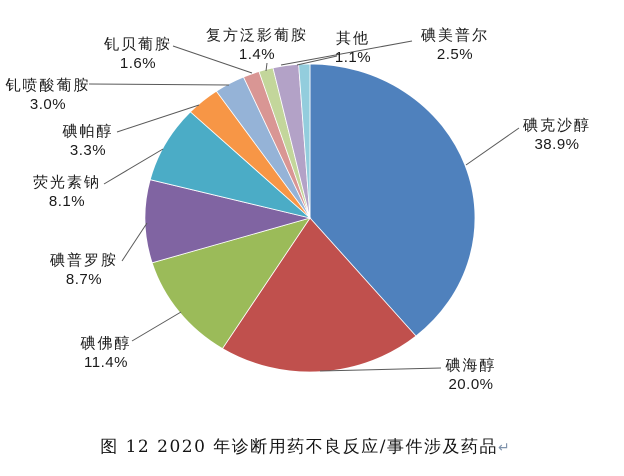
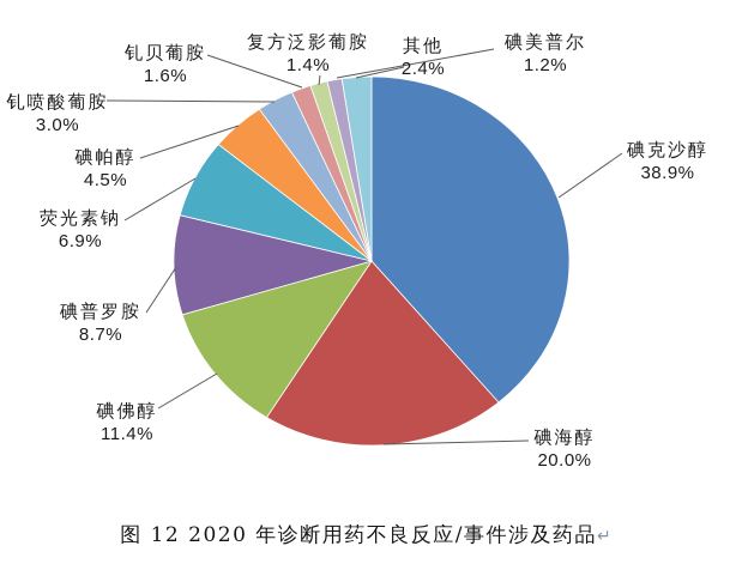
荧光素钠: 8.1% -> 6.9%
碘帕醇: 3.3% -> 4.5%
碘美普尔: 2.5% -> 1.2%
其他: 1.1% -> 2.4%
